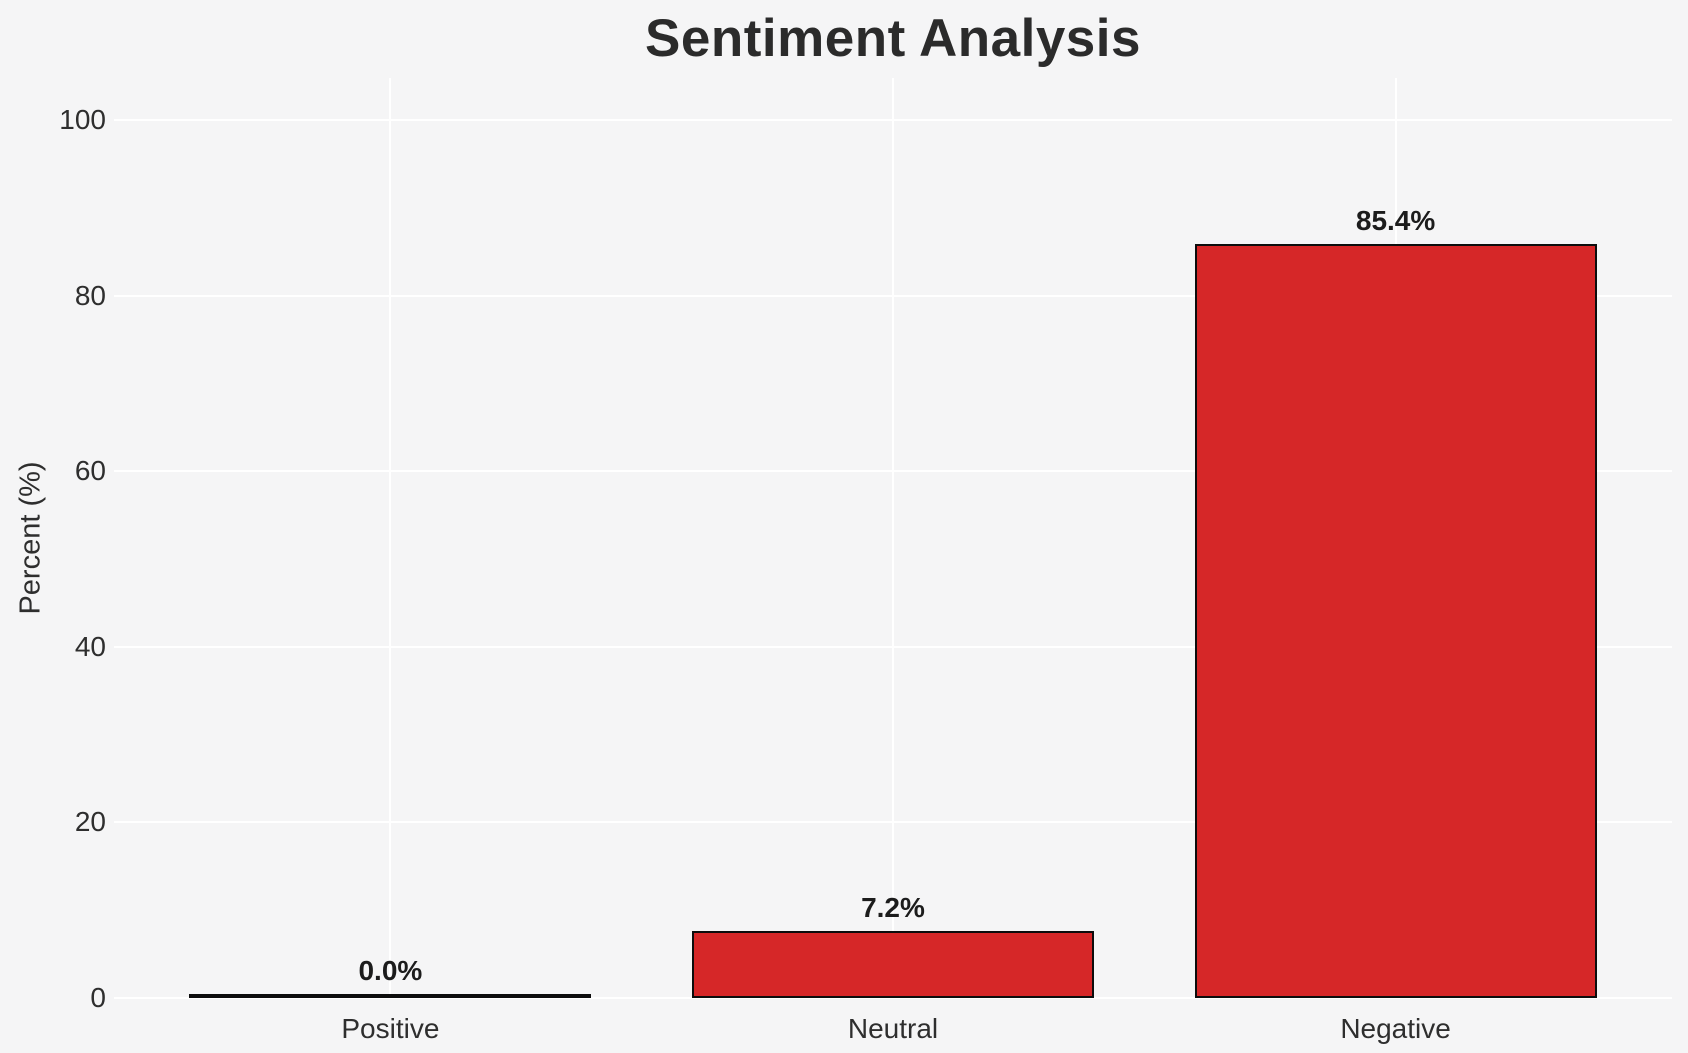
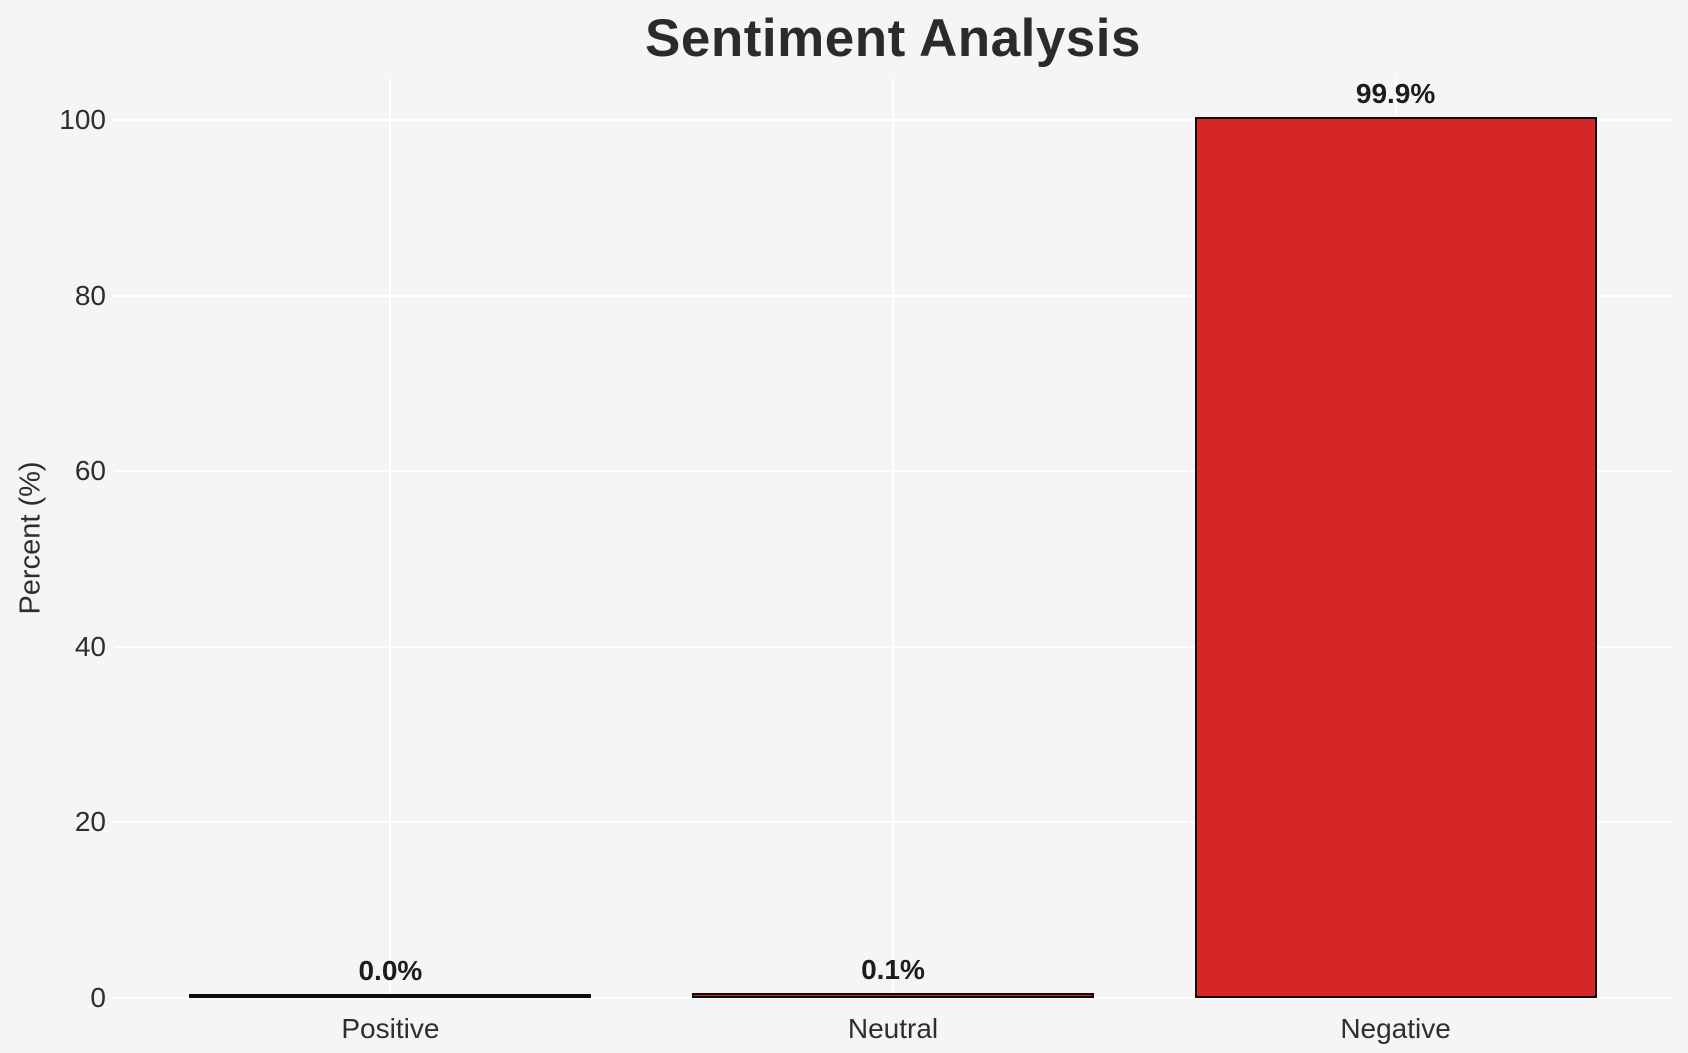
Neutral: 7.2% -> 0.1%
Negative: 85.4% -> 99.9%
